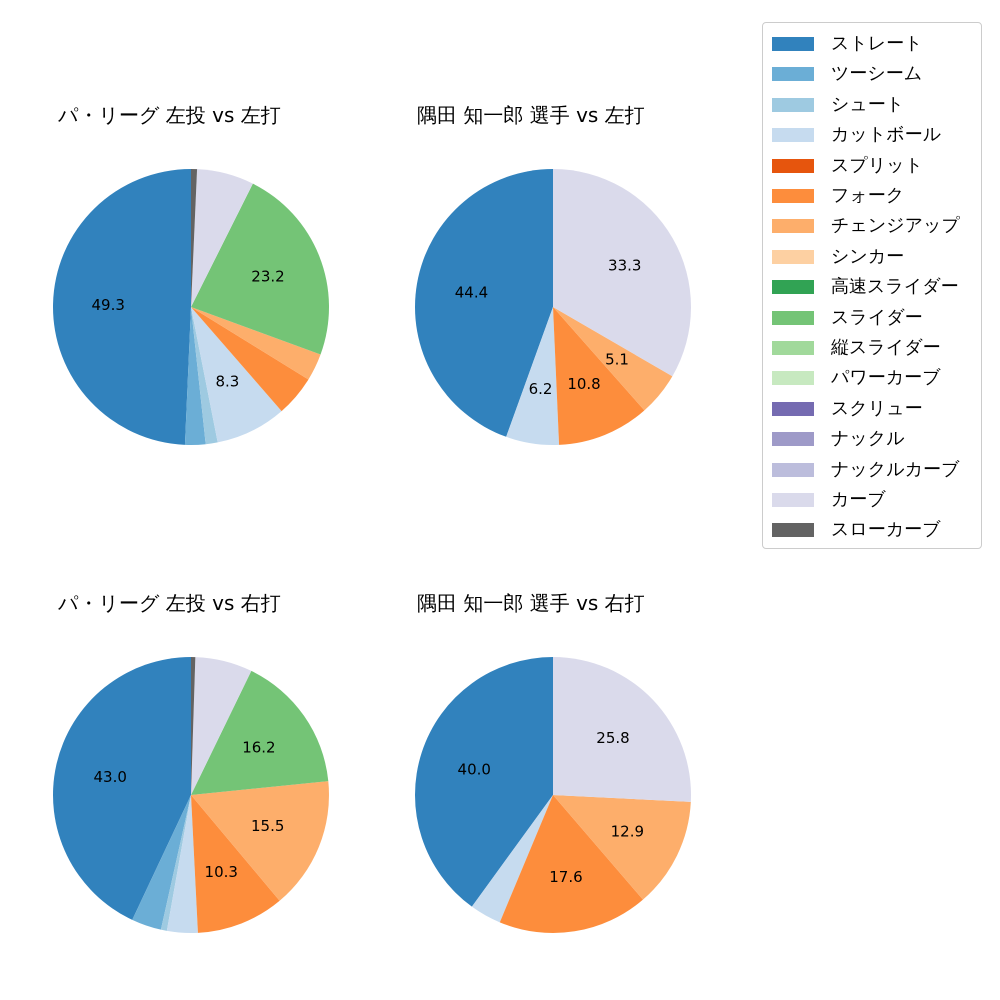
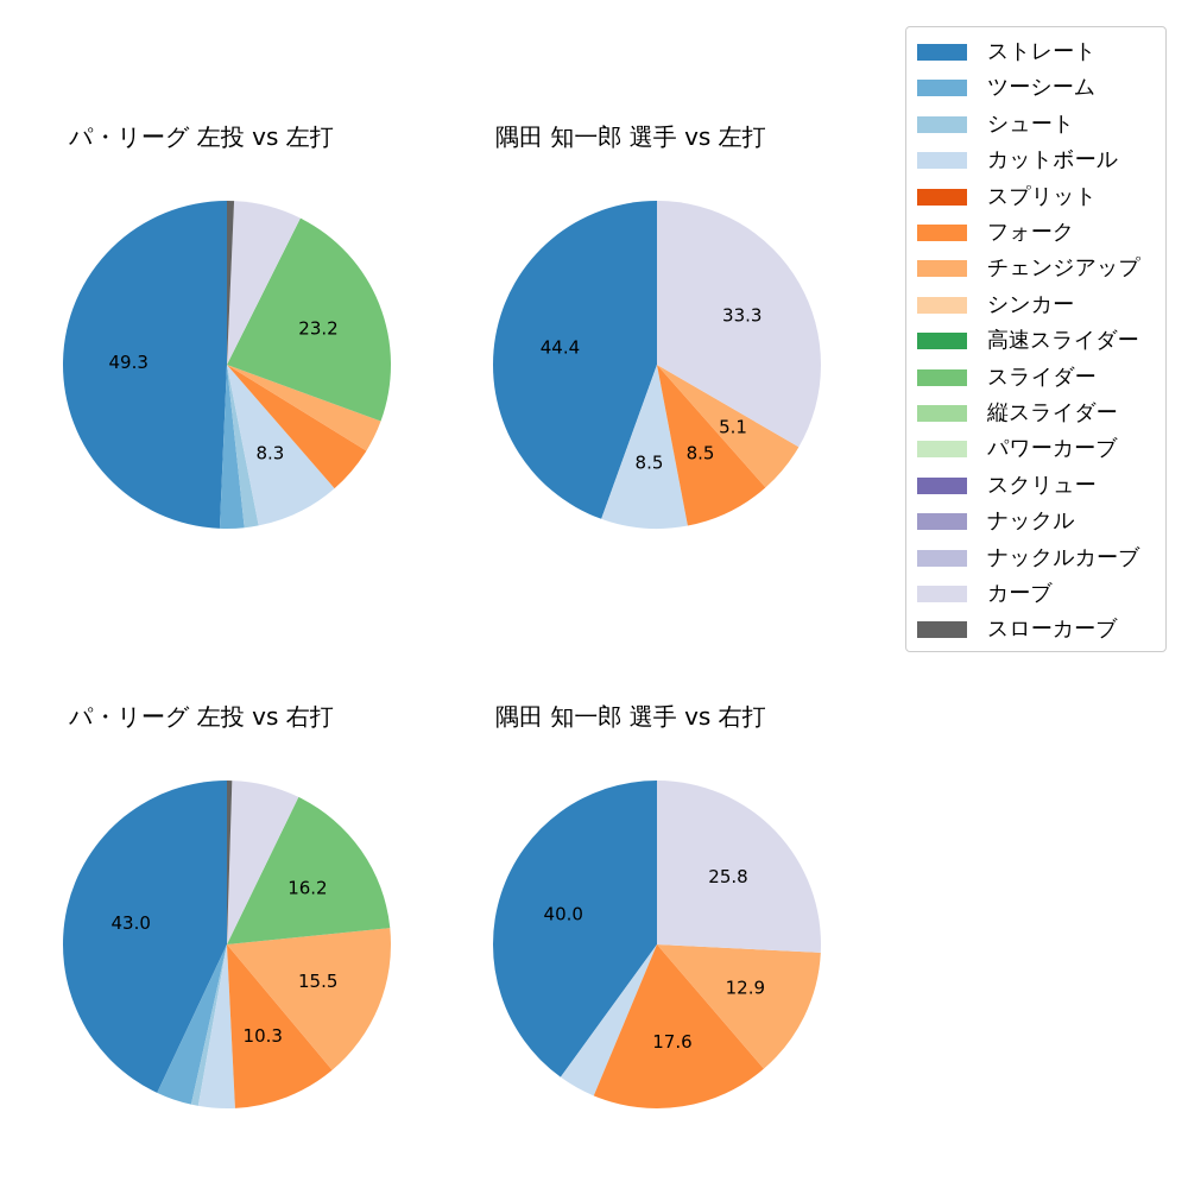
隅田 知一郎 選手 vs 左打/カットボール: 6.2 -> 8.5
隅田 知一郎 選手 vs 左打/フォーク: 10.8 -> 8.5
